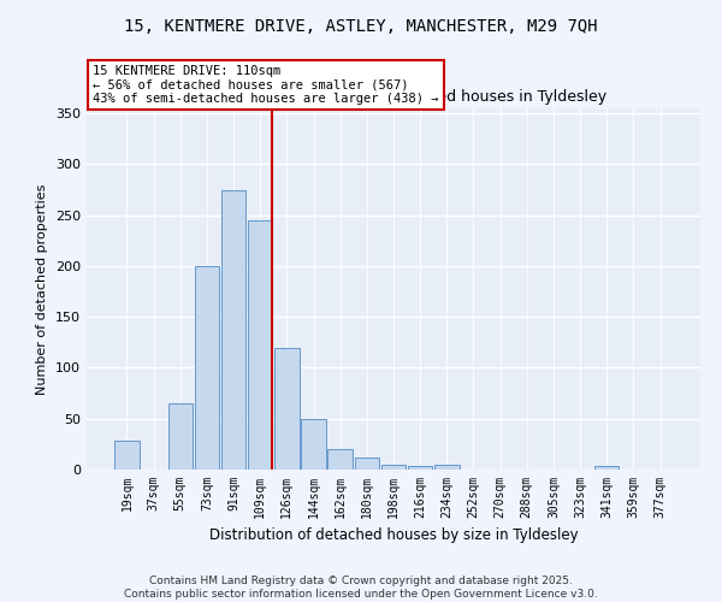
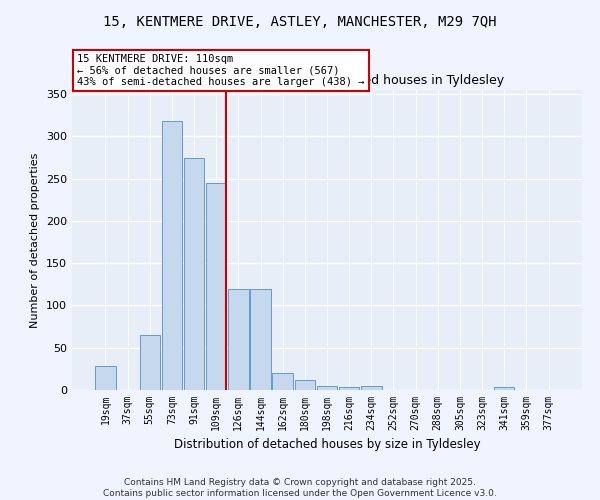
73sqm: 200 -> 318
144sqm: 50 -> 120
